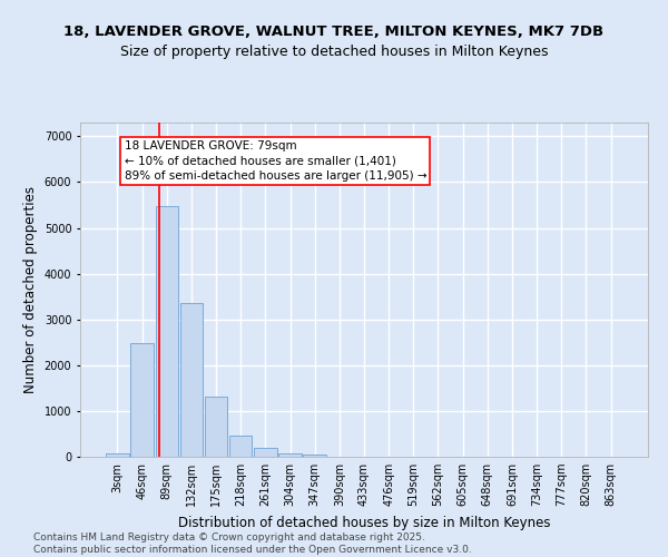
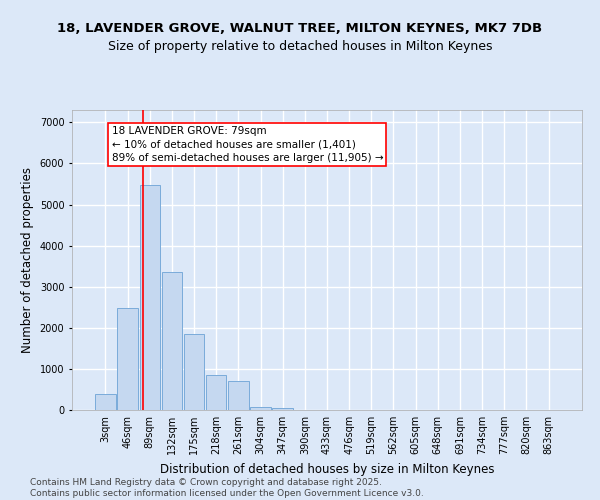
3sqm: 80 -> 400
175sqm: 1310 -> 1850
218sqm: 460 -> 850
261sqm: 180 -> 700
